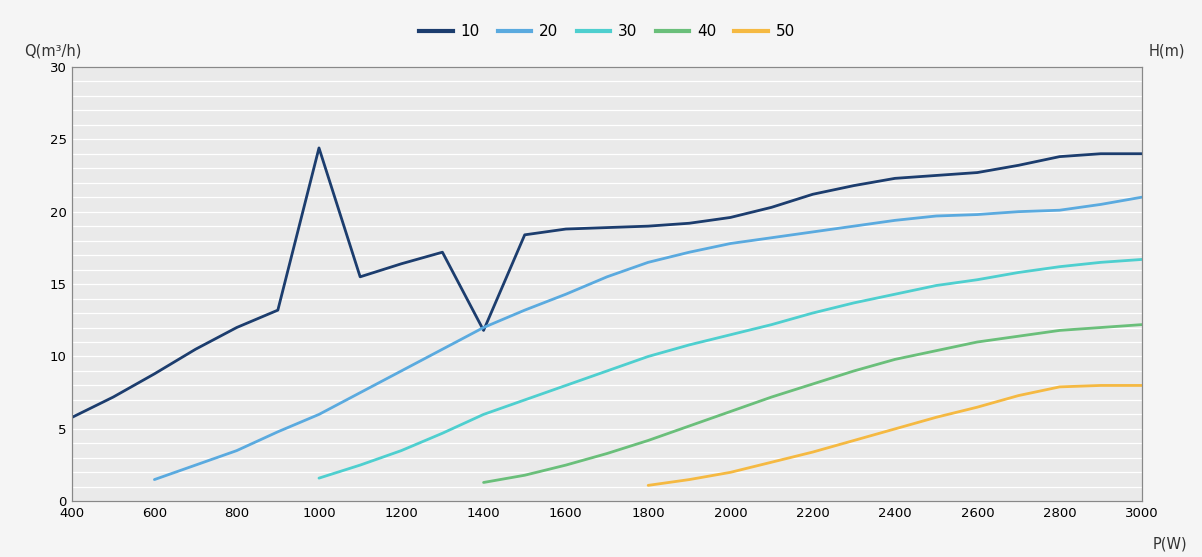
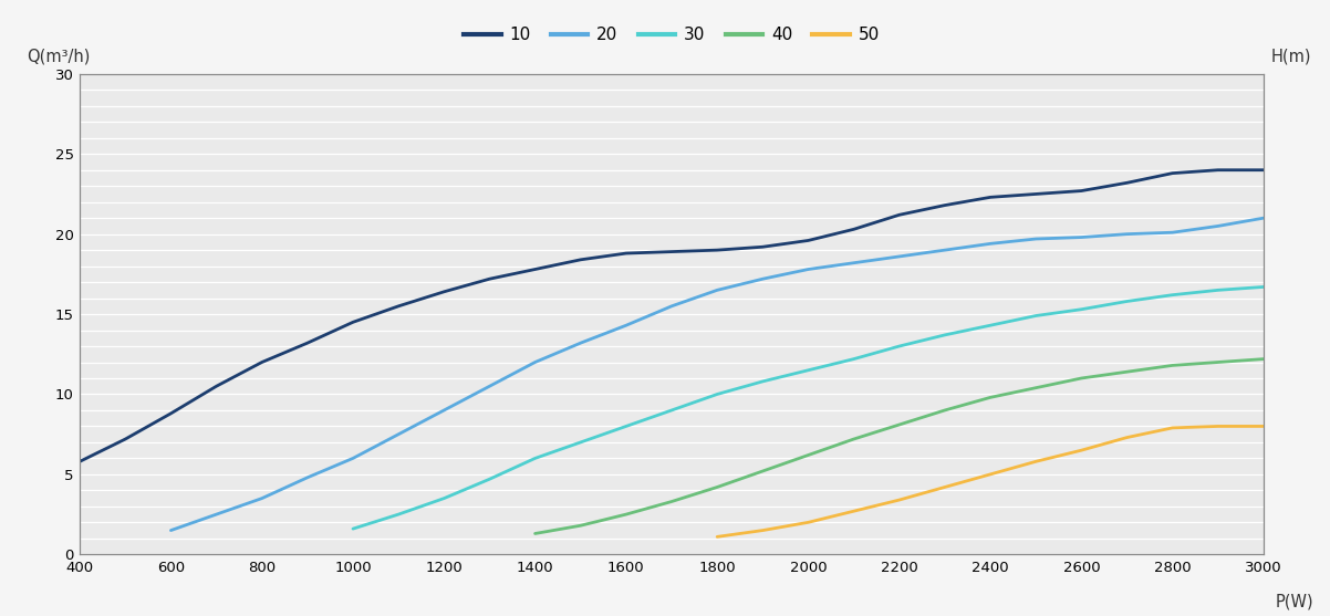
10/1000: 24.4 -> 14.5
10/1400: 11.8 -> 17.8
